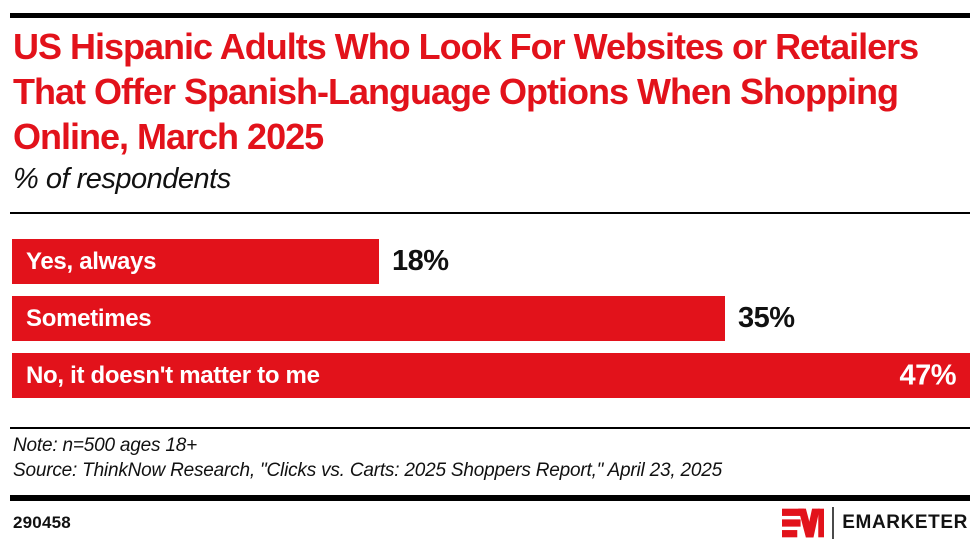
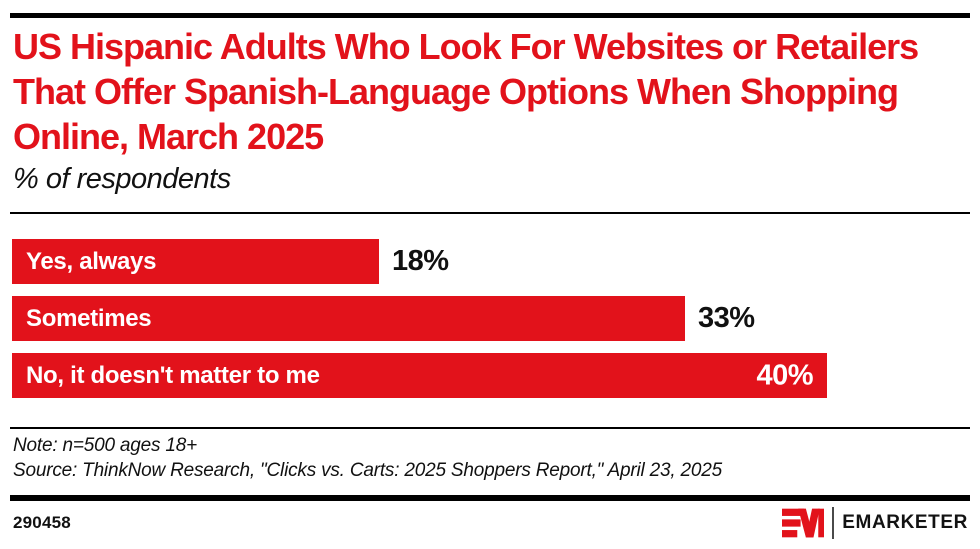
Sometimes: 35% -> 33%
No, it doesn't matter to me: 47% -> 40%
